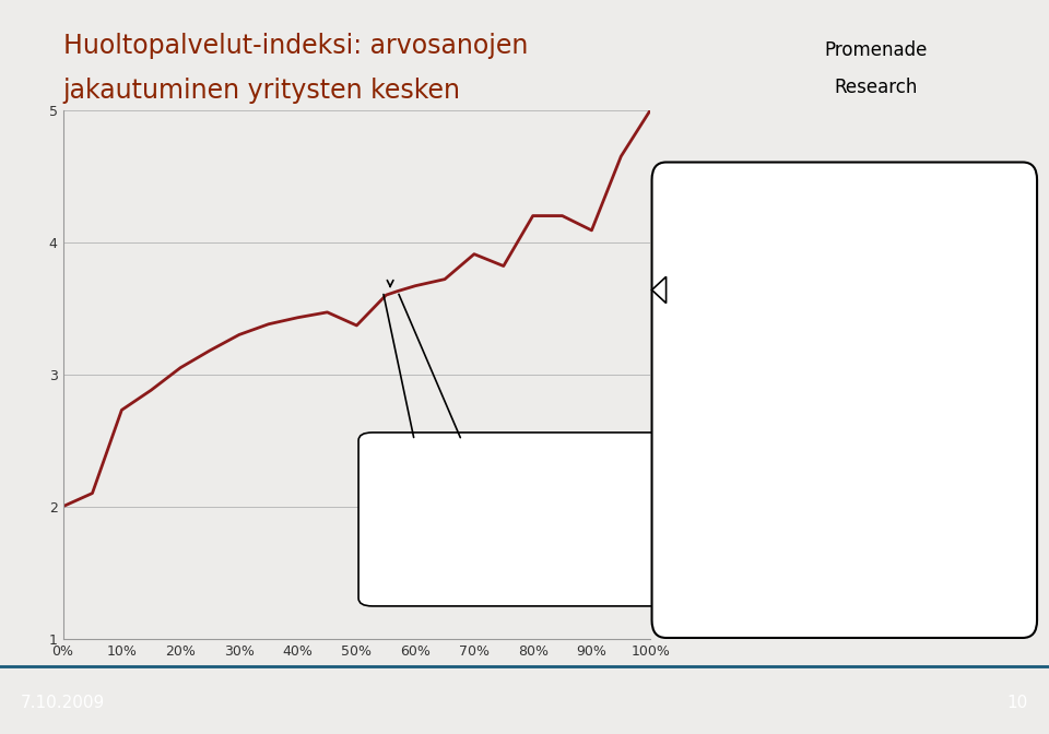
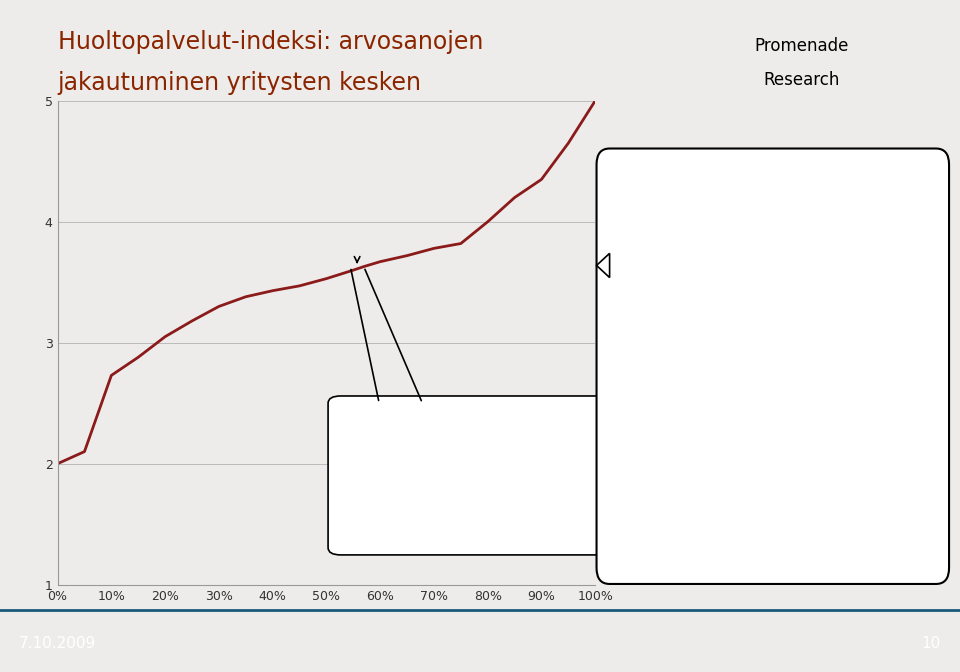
50%: 3.37 -> 3.53
70%: 3.91 -> 3.78
80%: 4.20 -> 4.00
90%: 4.09 -> 4.35
